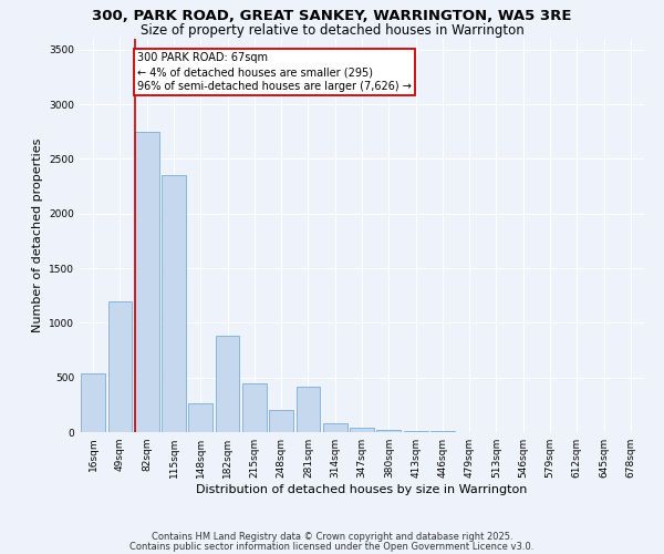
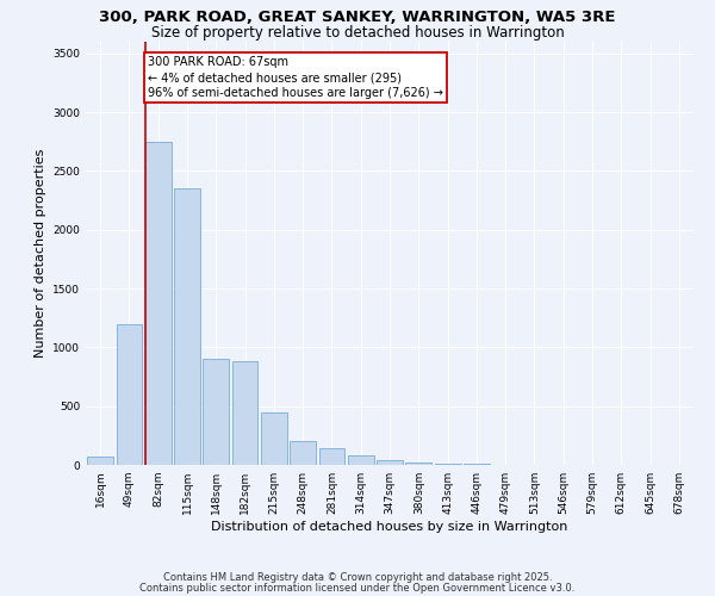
16sqm: 540 -> 80
148sqm: 260 -> 900
281sqm: 420 -> 140
